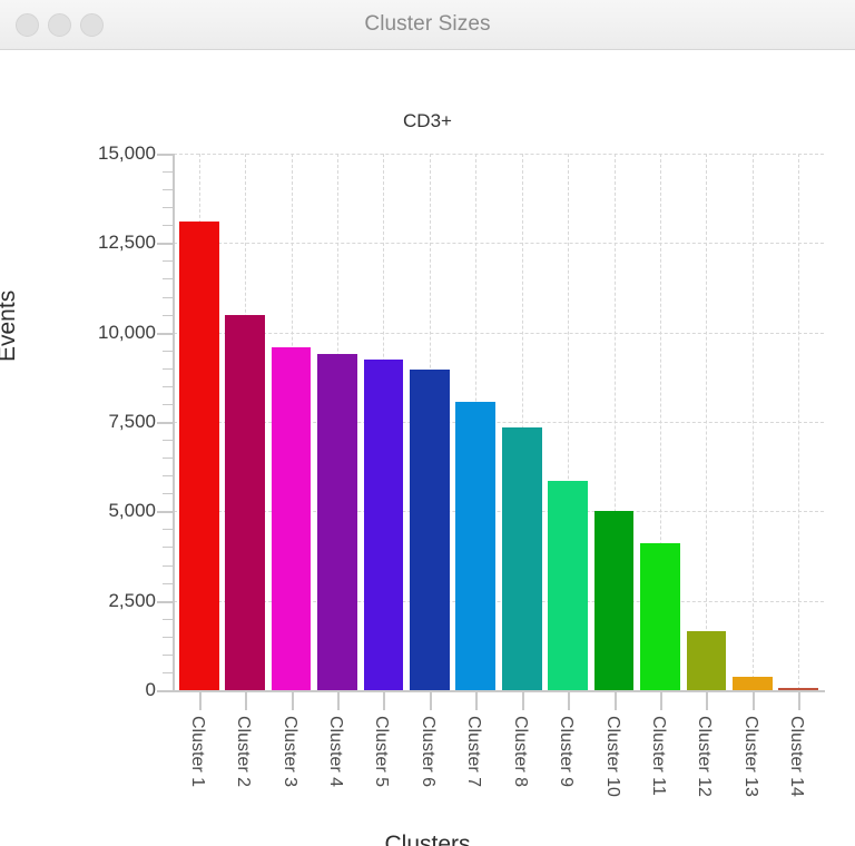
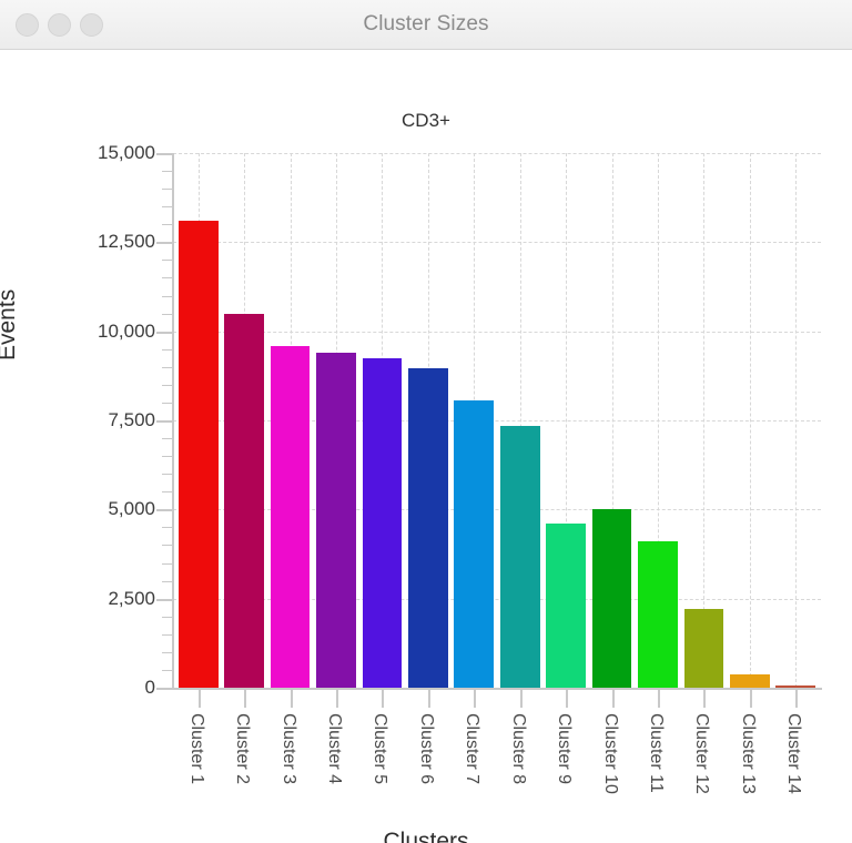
Cluster 9: 5800 -> 4600
Cluster 12: 1600 -> 2200
